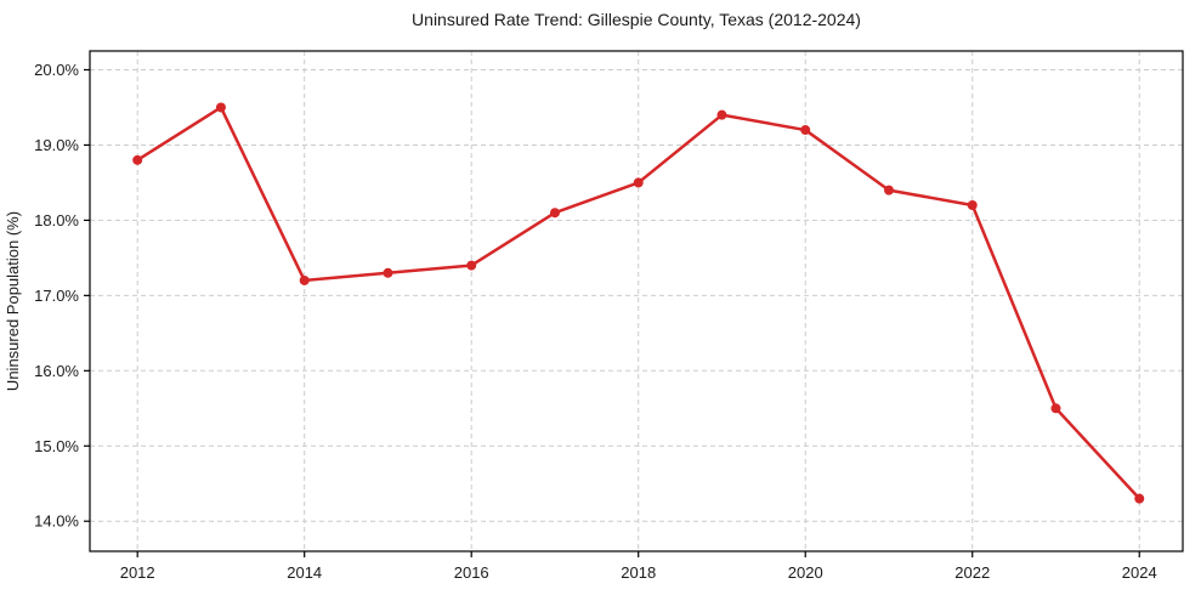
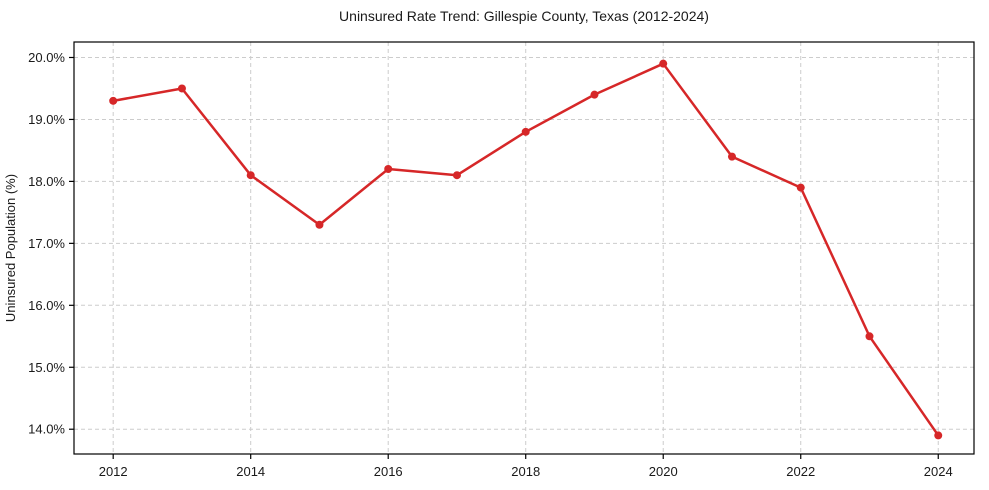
2012: 18.8% -> 19.3%
2014: 17.2% -> 18.1%
2016: 17.4% -> 18.2%
2018: 18.5% -> 18.8%
2020: 19.2% -> 19.9%
2022: 18.2% -> 17.9%
2024: 14.3% -> 13.9%
